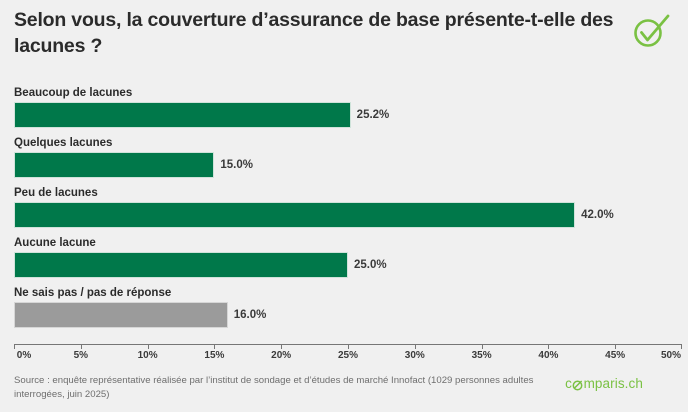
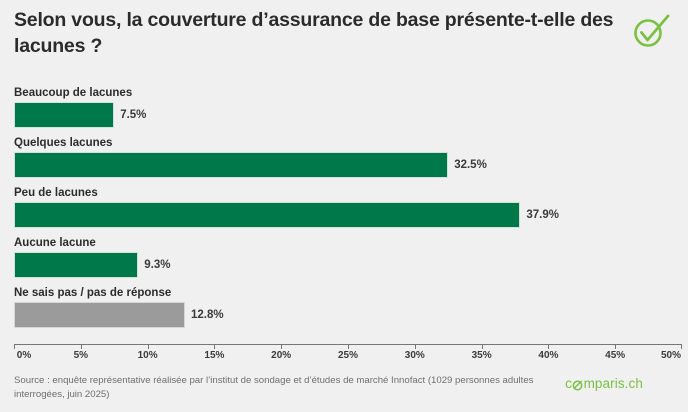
Beaucoup de lacunes: 25.2% -> 7.5%
Quelques lacunes: 15.0% -> 32.5%
Peu de lacunes: 42.0% -> 37.9%
Aucune lacune: 25.0% -> 9.3%
Ne sais pas / pas de réponse: 16.0% -> 12.8%
